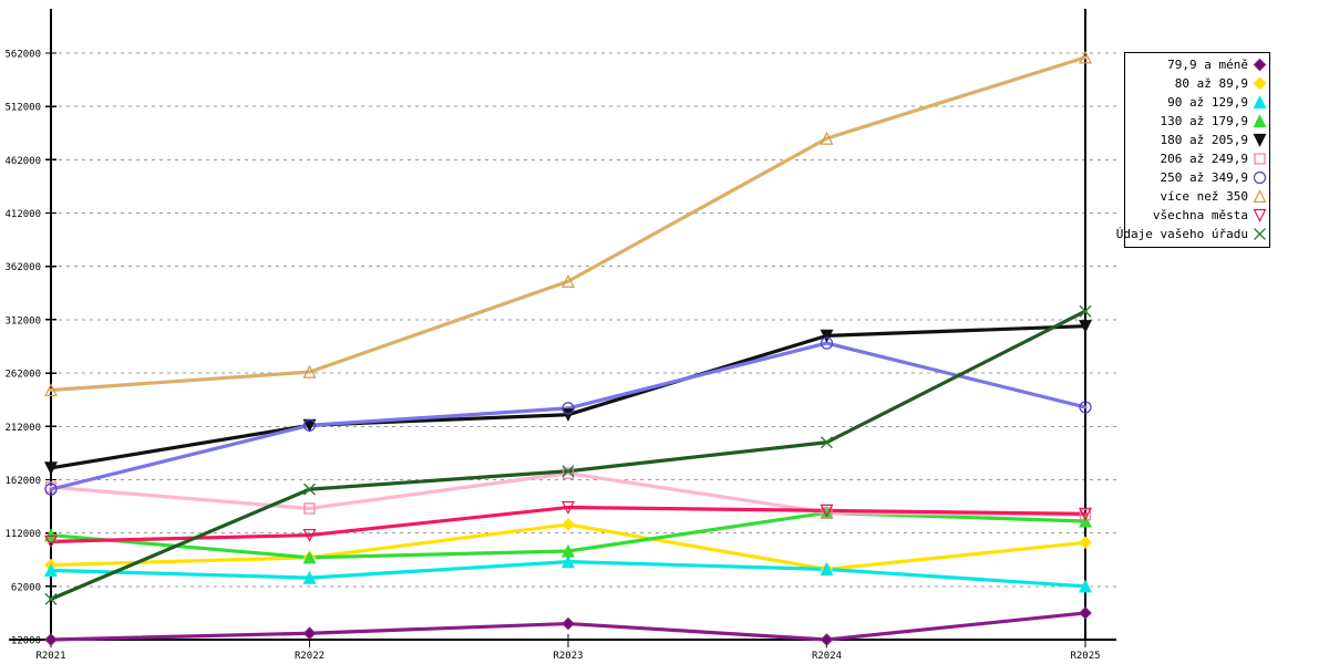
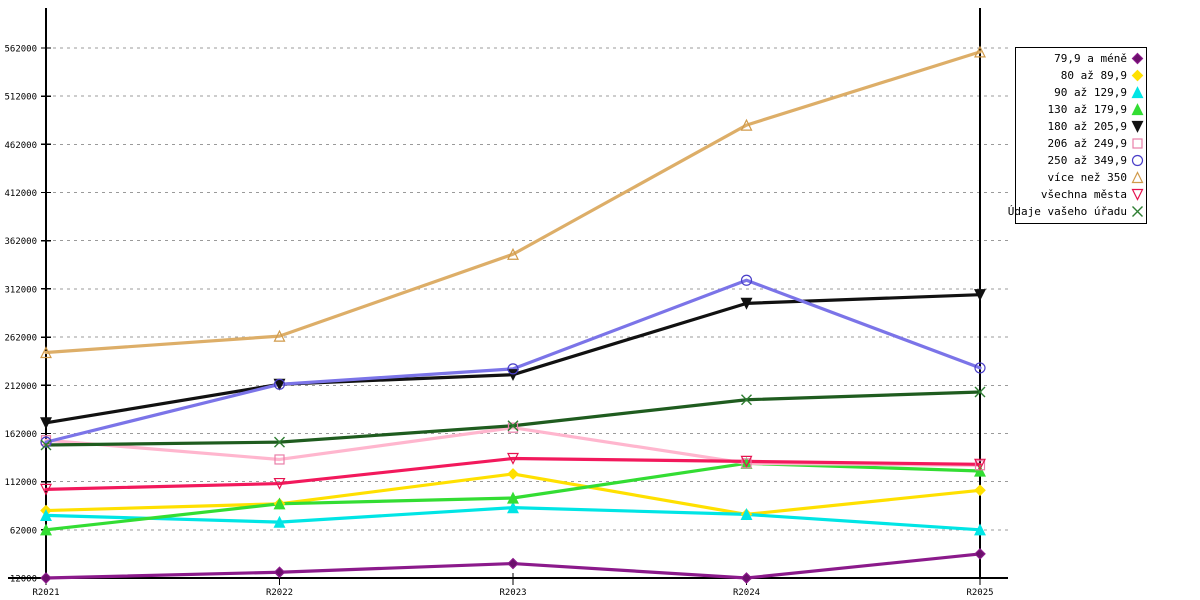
130 až 179,9/R2021: 110000 -> 60000
Údaje vašeho úřadu/R2021: 50000 -> 150000
250 až 349,9/R2024: 290000 -> 320000
Údaje vašeho úřadu/R2025: 320000 -> 200000
